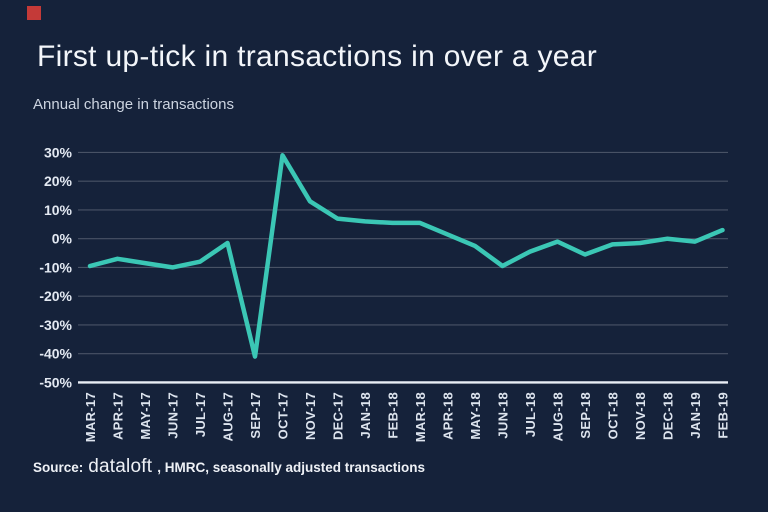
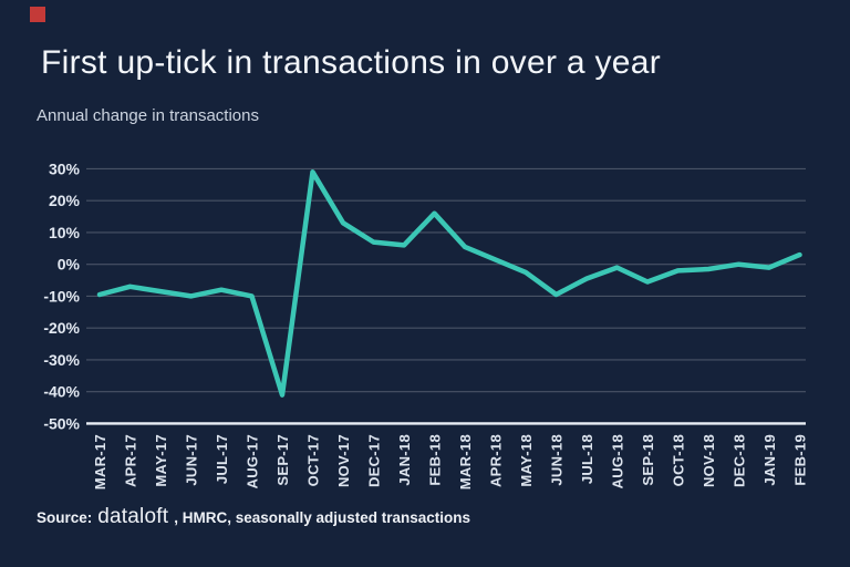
AUG-17: -2% -> -10%
FEB-18: 6% -> 16%
